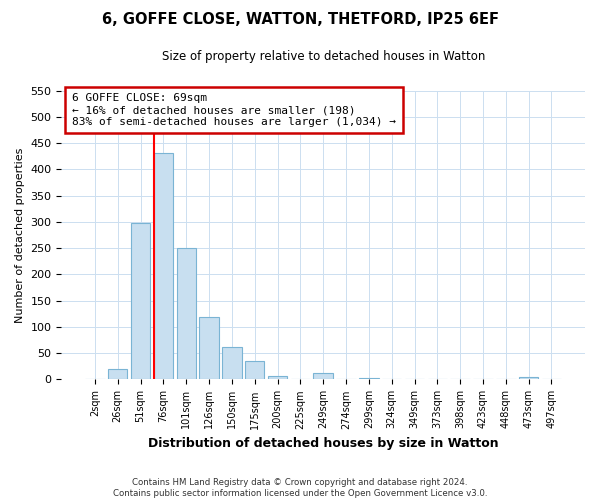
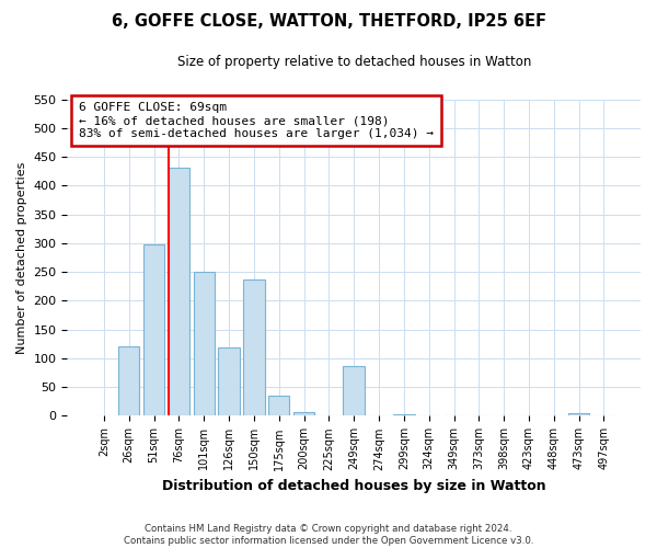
26sqm: 20 -> 120
150sqm: 62 -> 236
249sqm: 12 -> 86
